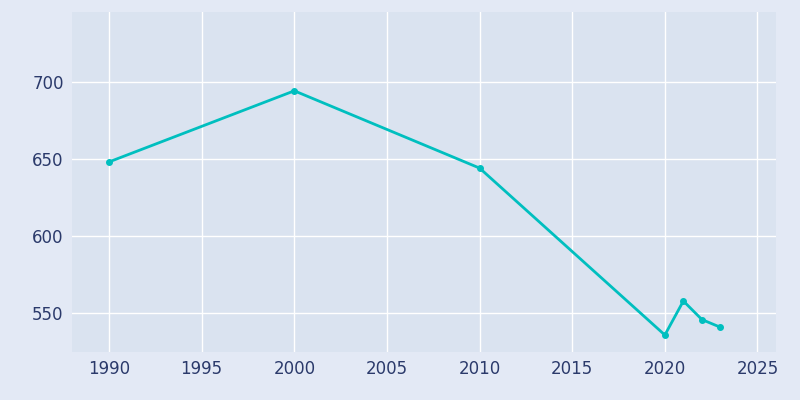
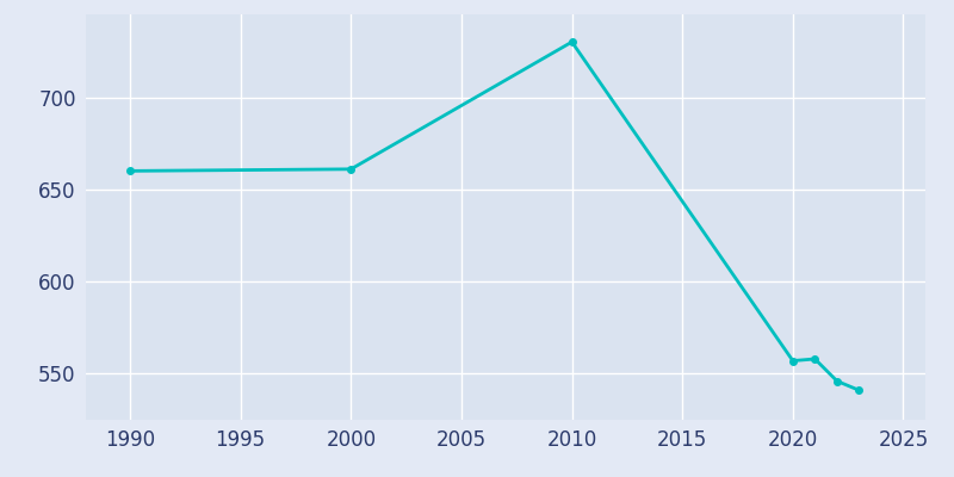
1990: 648 -> 660
2000: 694 -> 661
2010: 644 -> 730
2020: 536 -> 557
